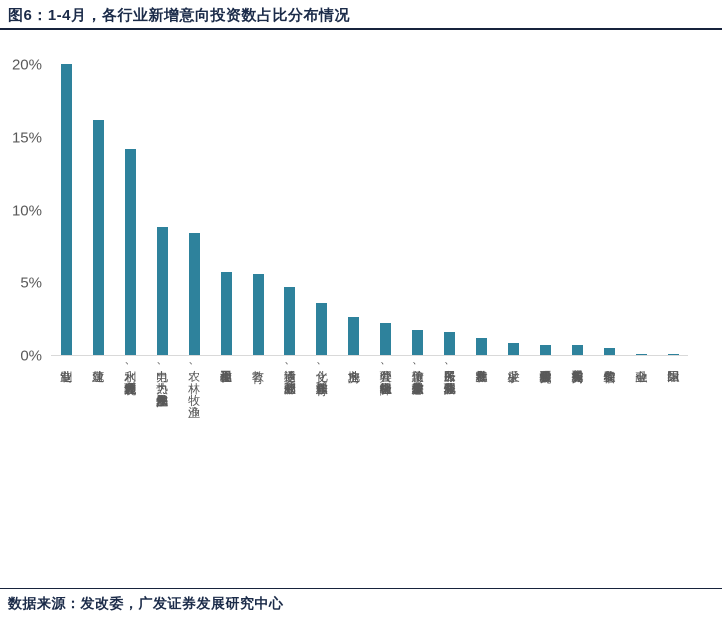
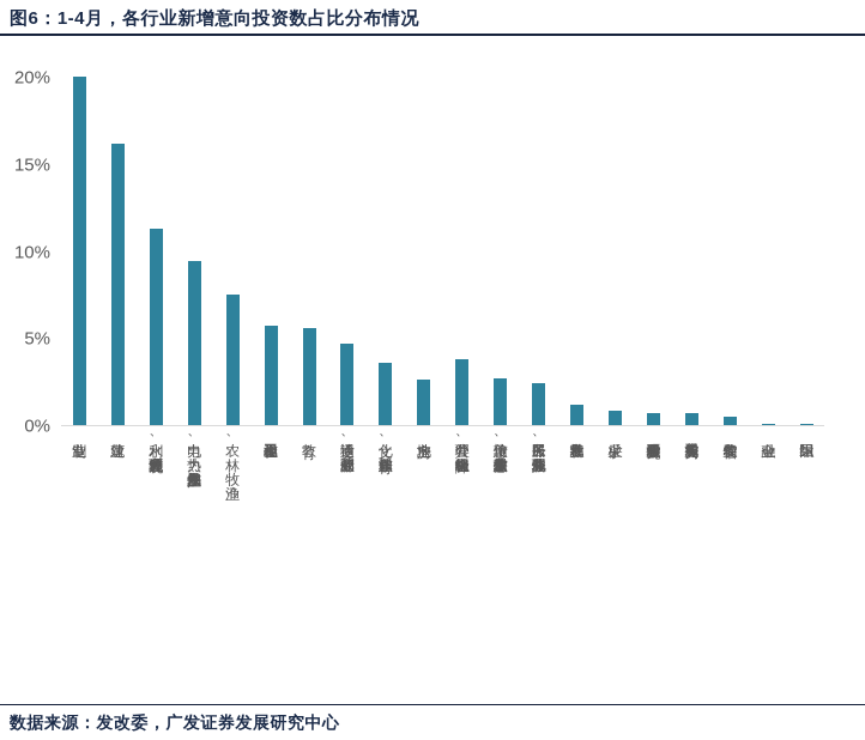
水利、环境和公共设施管理业: 14.2% -> 11.3%
电力、热力、燃气及水生产和供应业: 8.8% -> 9.4%
农、林、牧、渔业: 8.4% -> 7.5%
公共管理、社会保障和社会组织: 2.2% -> 3.8%
信息传输、软件和信息技术服务业: 1.7% -> 2.7%
居民服务、修理和其他服务业: 1.6% -> 2.4%
